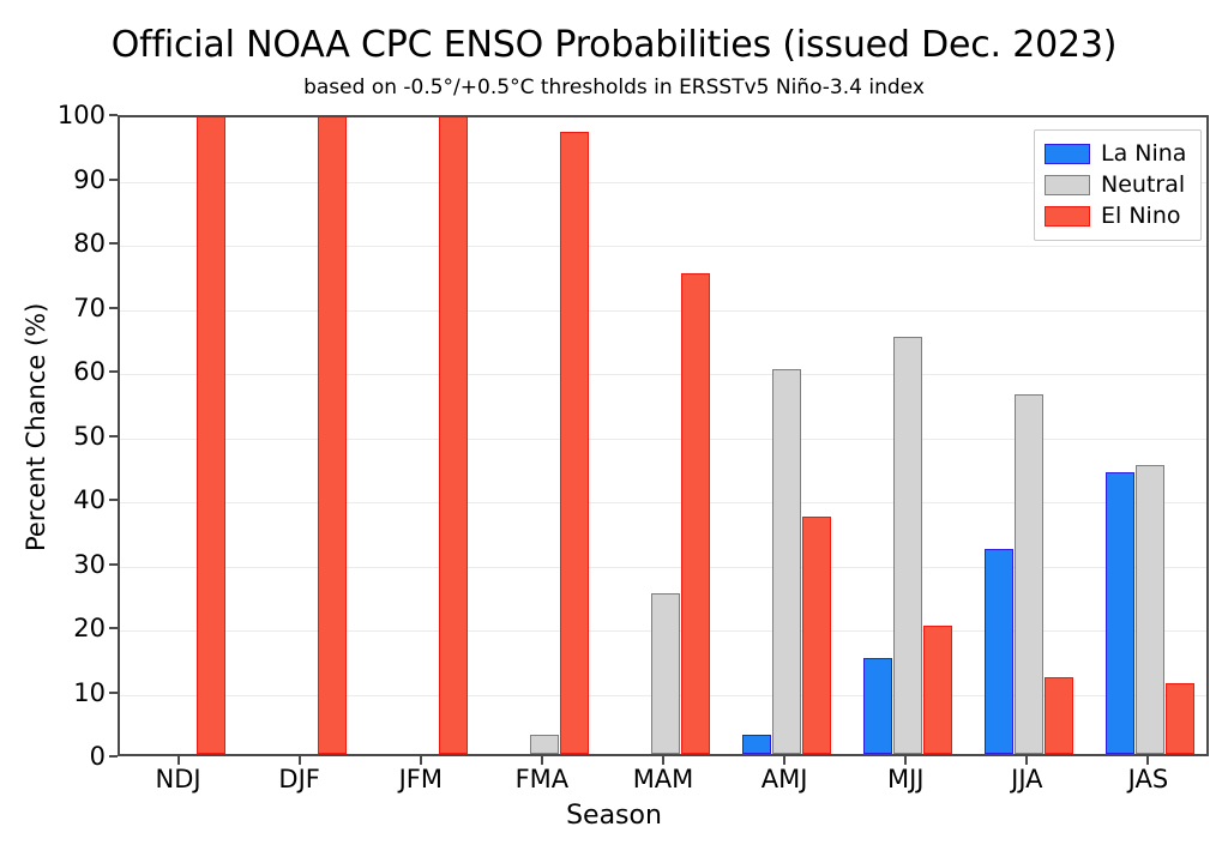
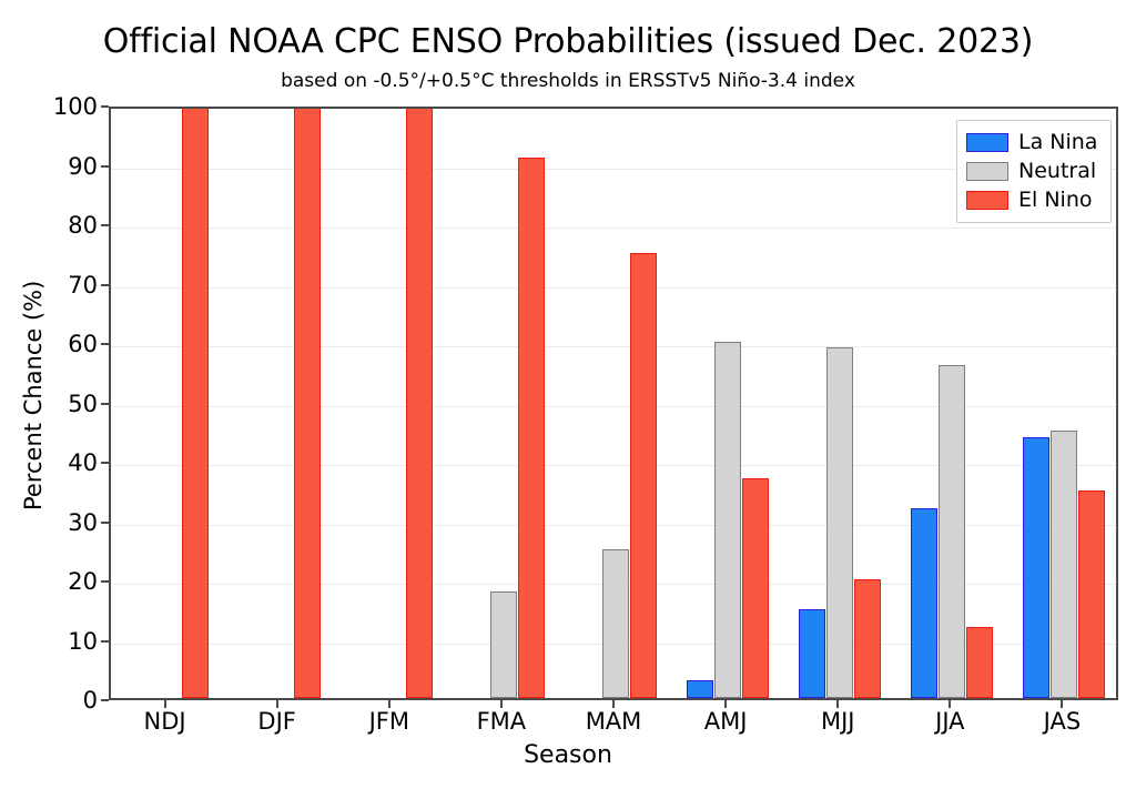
Neutral/FMA: 3 -> 18
El Nino/FMA: 97 -> 91
Neutral/MJJ: 65 -> 59
El Nino/JAS: 11 -> 35
